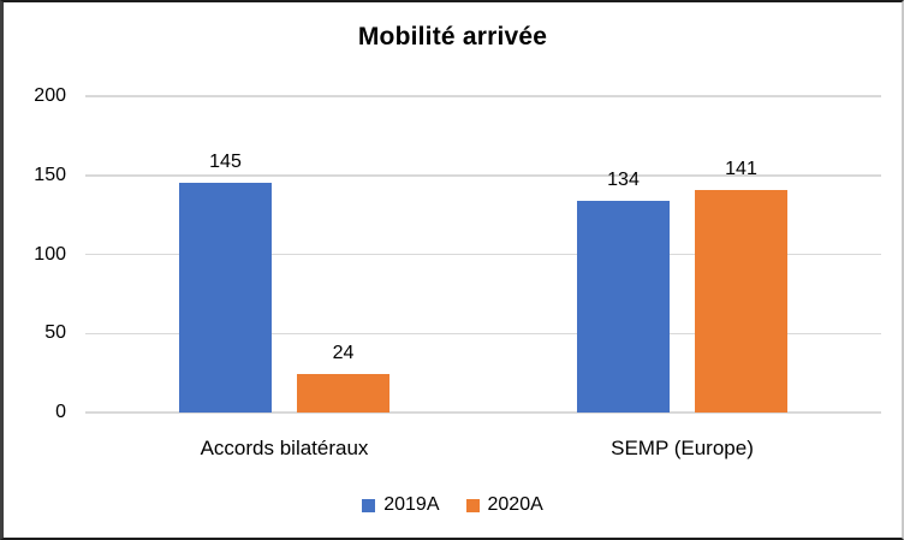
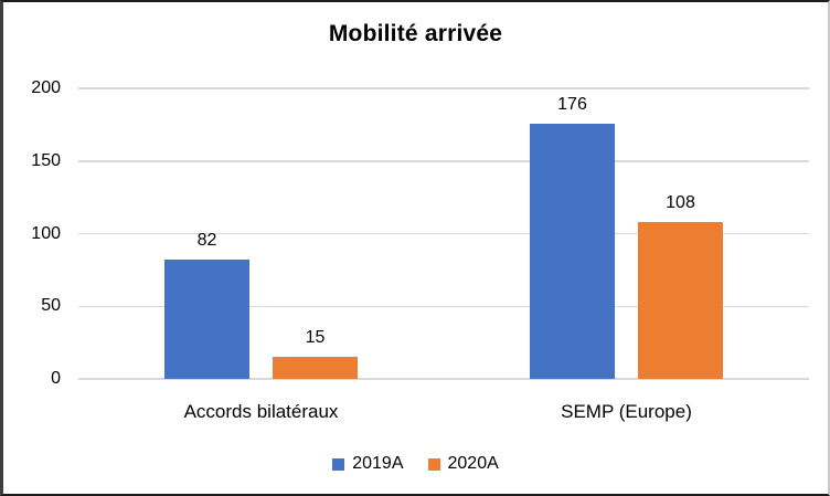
2019A/Accords bilatéraux: 145 -> 82
2020A/Accords bilatéraux: 24 -> 15
2019A/SEMP (Europe): 134 -> 176
2020A/SEMP (Europe): 141 -> 108
